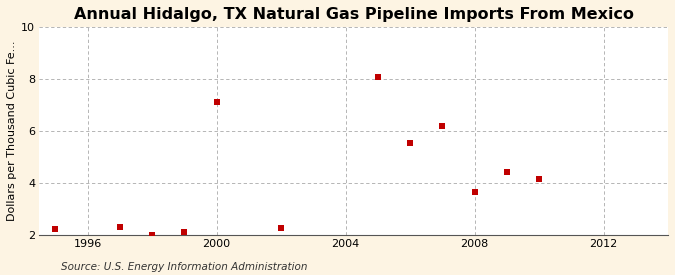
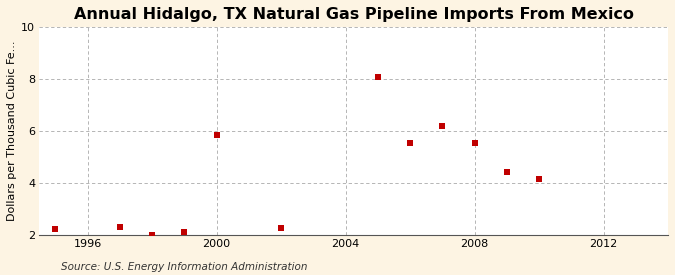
2000: 7.10 -> 5.85
2008: 3.65 -> 5.55
